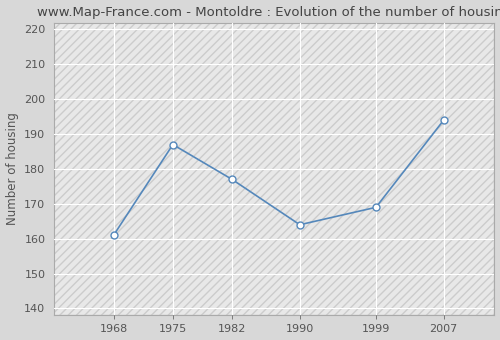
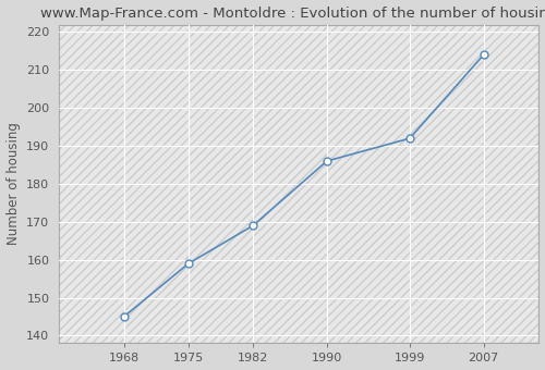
1968: 161 -> 145
1975: 187 -> 159
1982: 177 -> 169
1990: 164 -> 186
1999: 169 -> 192
2007: 194 -> 214
